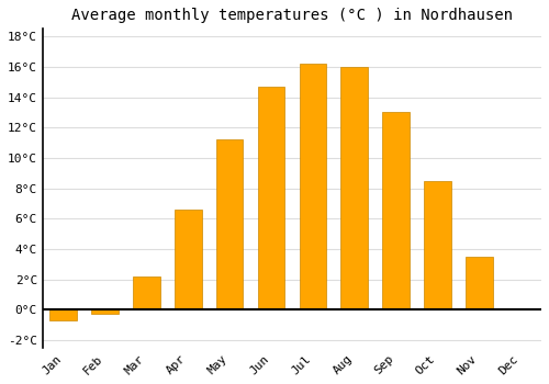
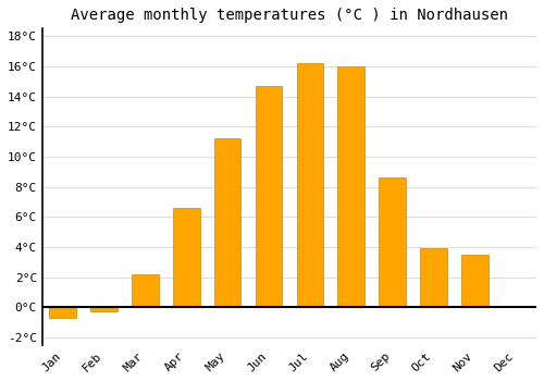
Sep: 13.0°C -> 8.6°C
Oct: 8.5°C -> 3.9°C
